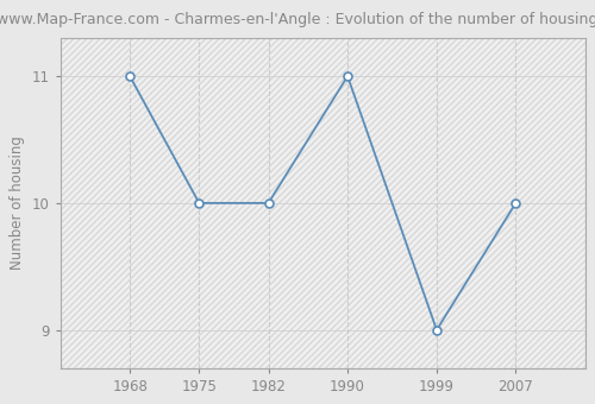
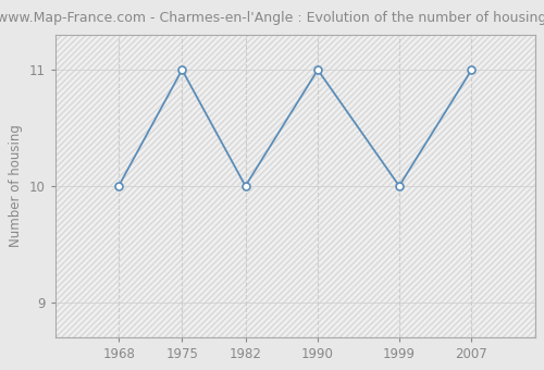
1968: 11 -> 10
1975: 10 -> 11
1999: 9 -> 10
2007: 10 -> 11
